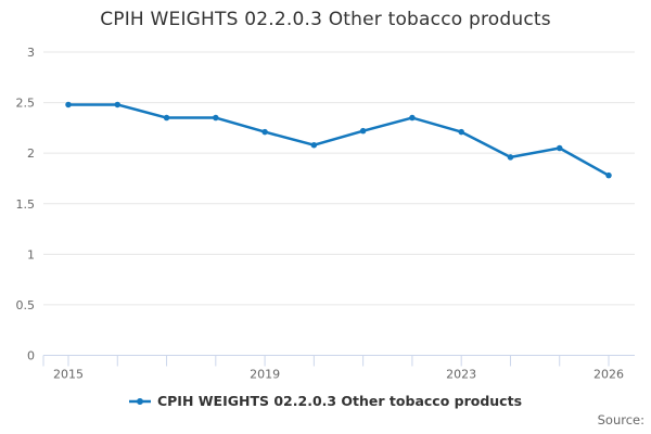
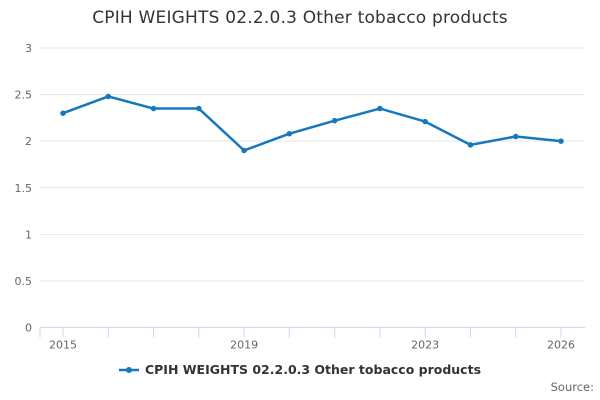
2015: 2.5 -> 2.3
2019: 2.2 -> 1.9
2026: 1.8 -> 2.0
